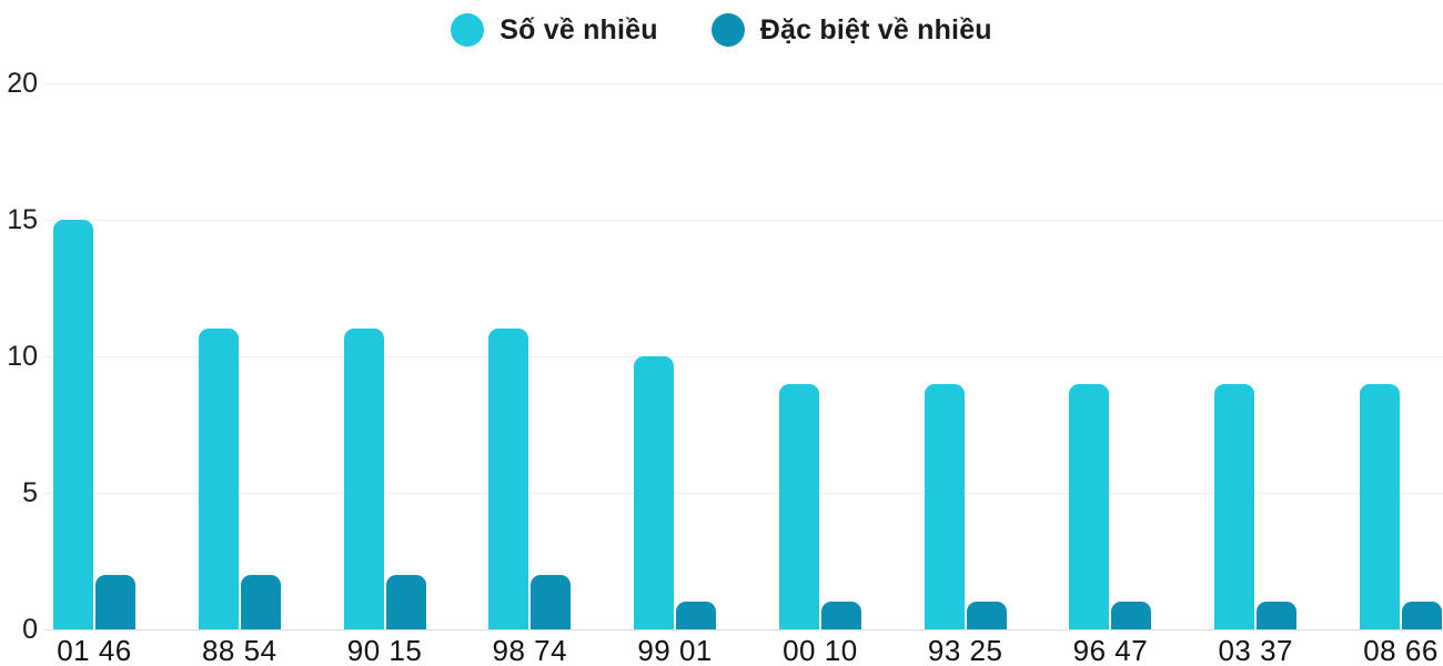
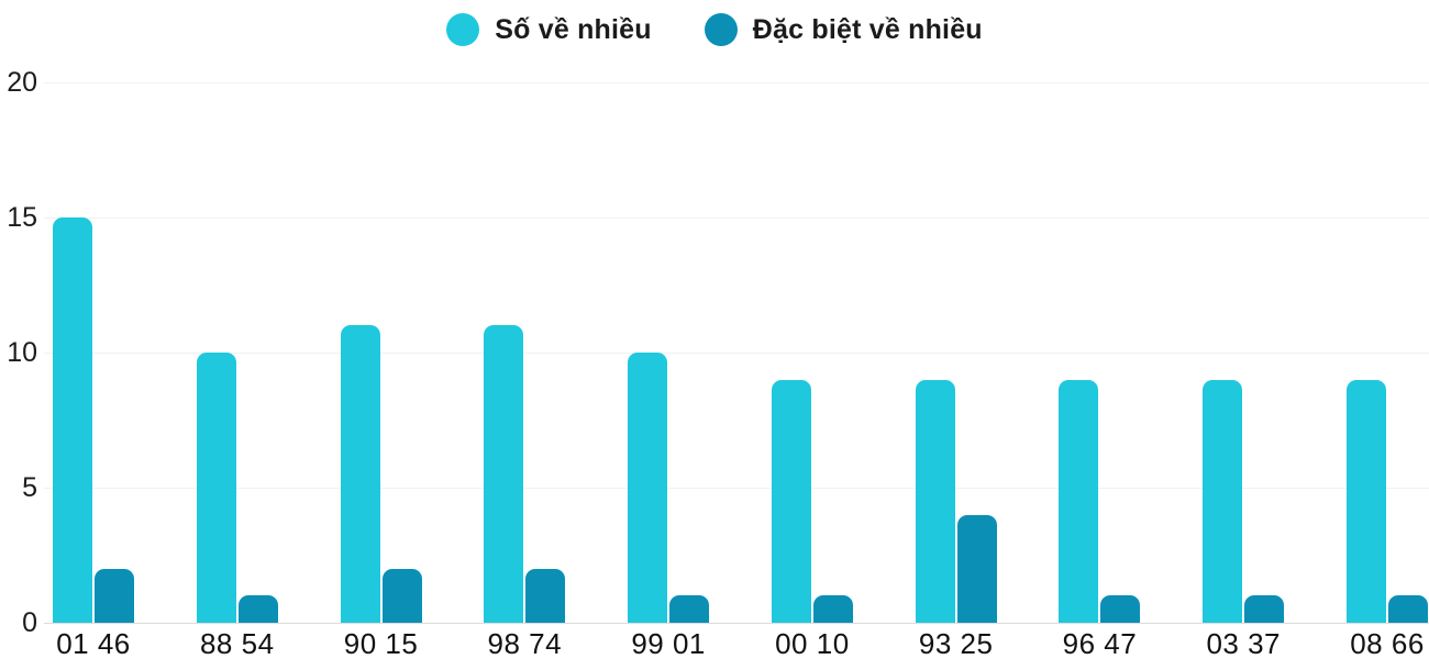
Số về nhiều/88 54: 11 -> 10
Đặc biệt về nhiều/88 54: 2 -> 1
Đặc biệt về nhiều/93 25: 1 -> 4
